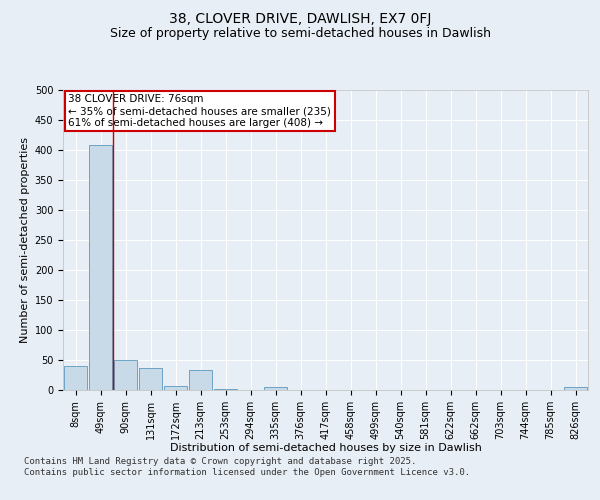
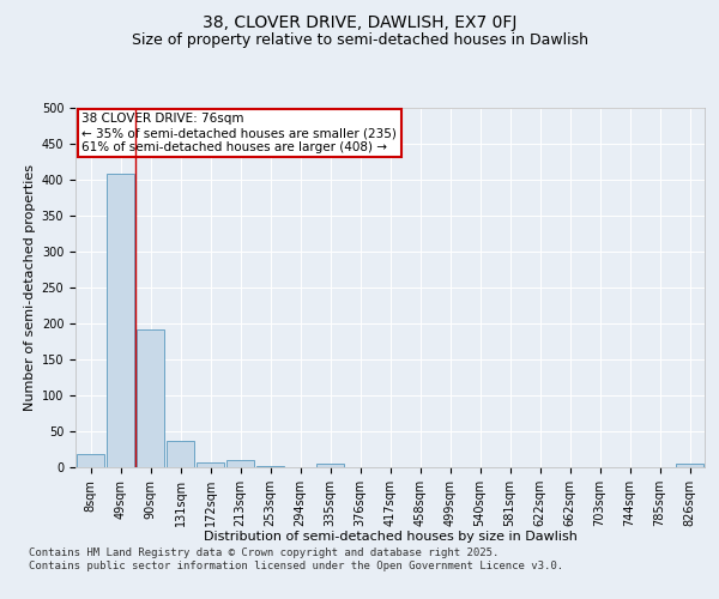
8sqm: 40 -> 18
90sqm: 50 -> 192
213sqm: 34 -> 10
